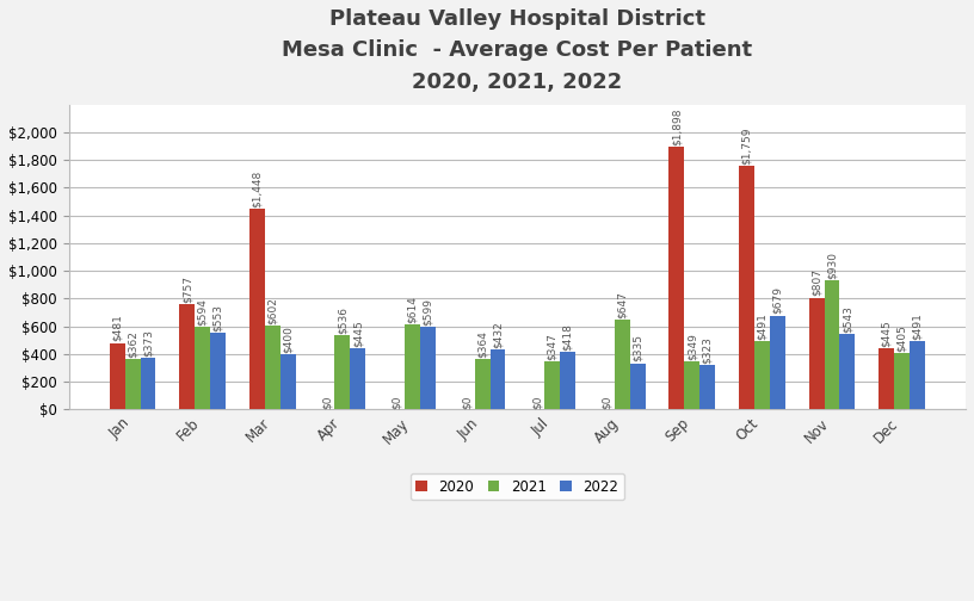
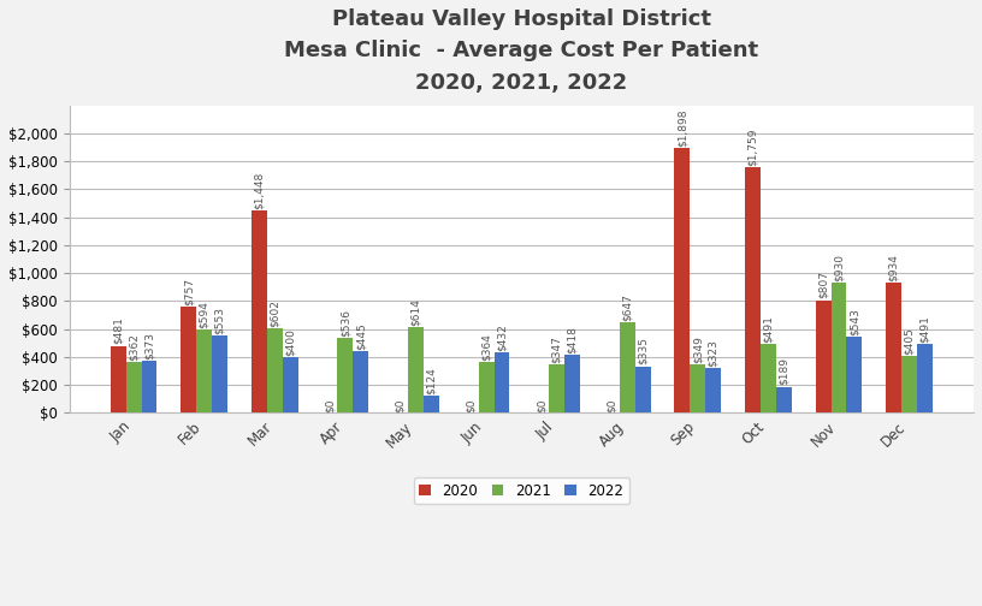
2022/May: $599 -> $124
2022/Oct: $679 -> $189
2020/Dec: $445 -> $934
